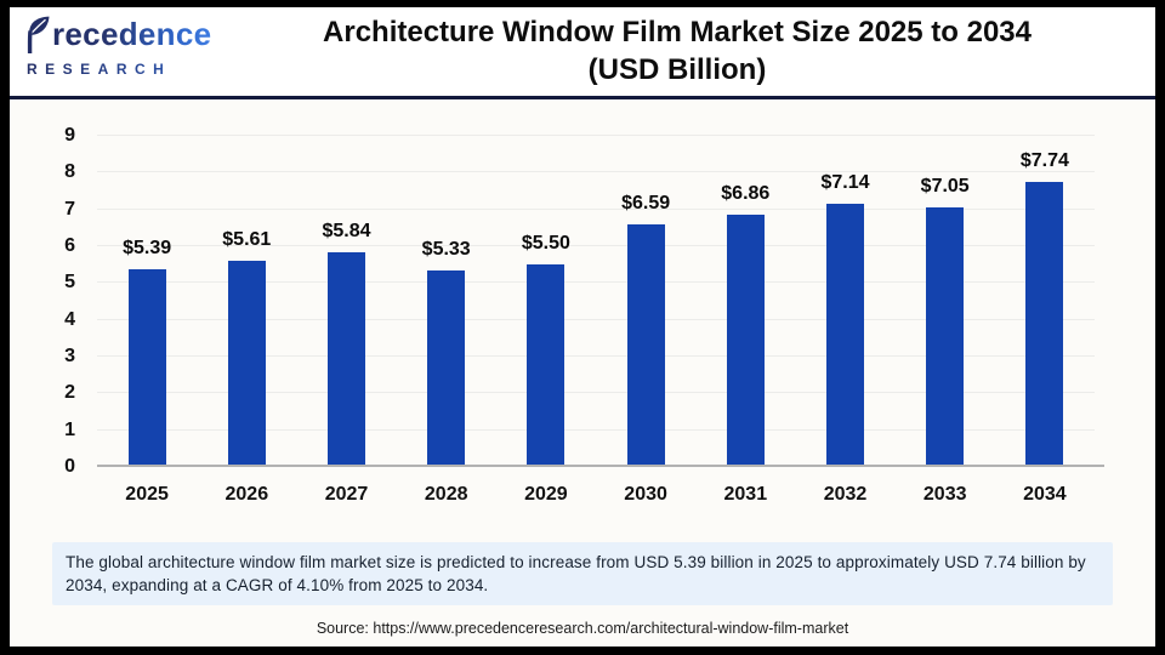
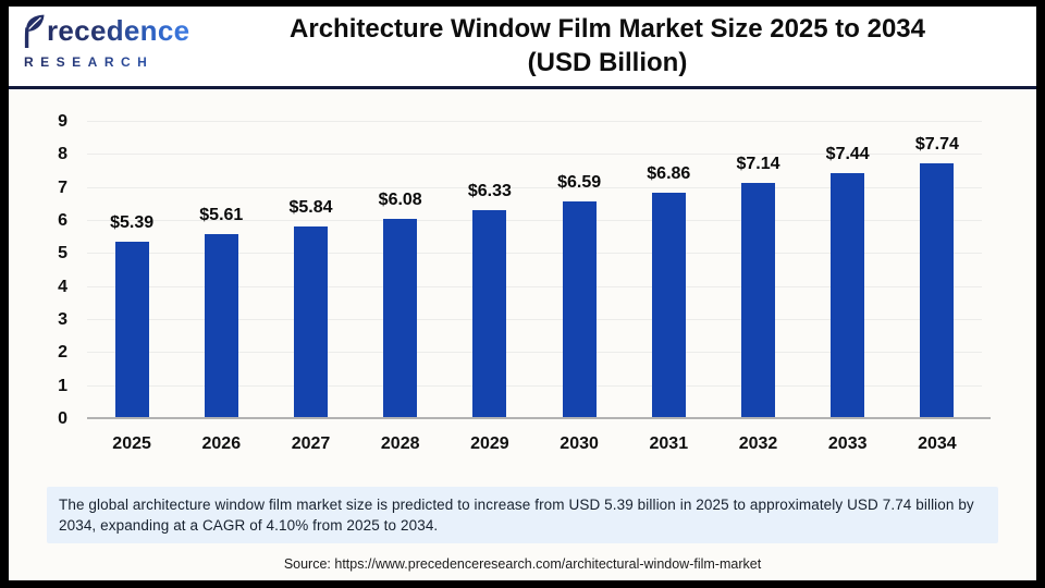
2028: $5.33 -> $6.08
2029: $5.50 -> $6.33
2033: $7.05 -> $7.44
